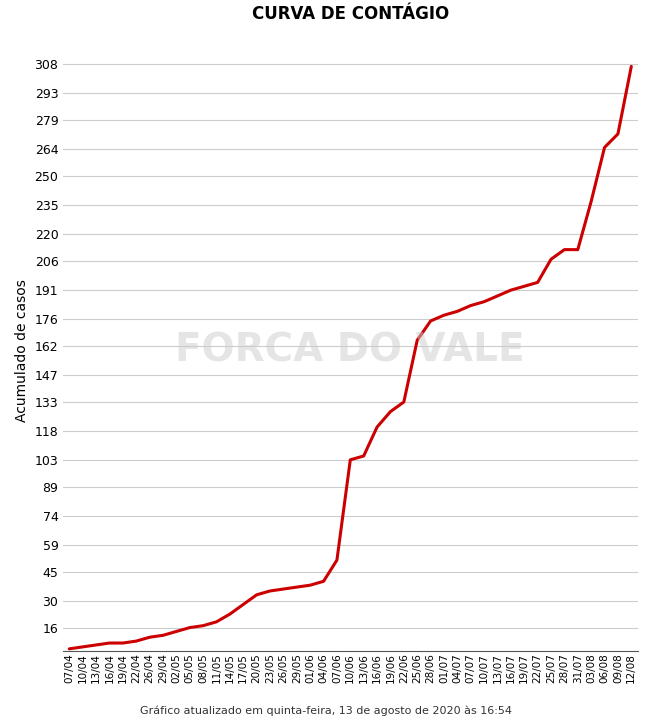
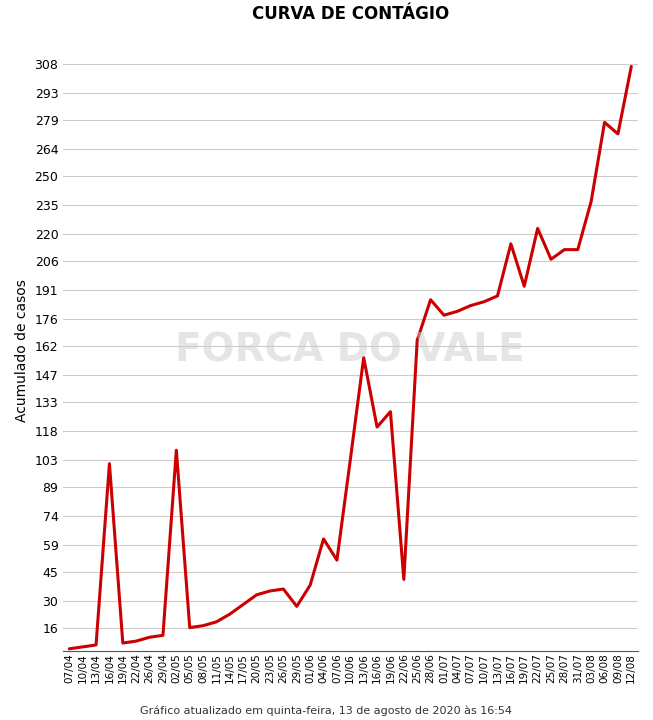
16/04: 8 -> 101
02/05: 14 -> 108
29/05: 37 -> 27
04/06: 40 -> 62
13/06: 105 -> 156
22/06: 133 -> 41
28/06: 175 -> 186
16/07: 191 -> 215
22/07: 195 -> 223
06/08: 265 -> 278
